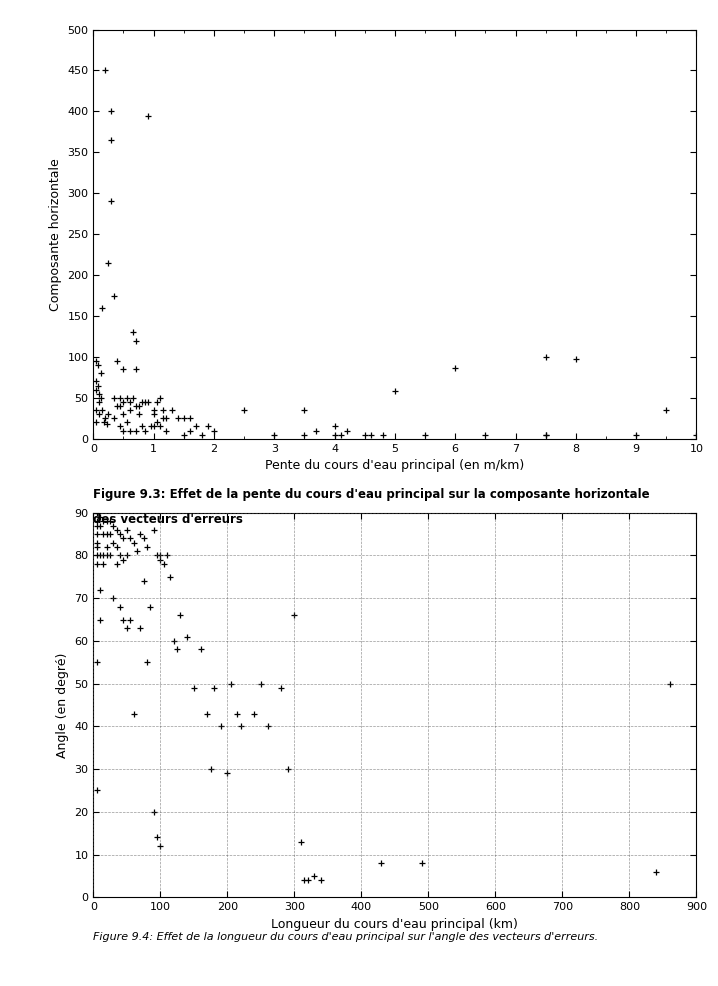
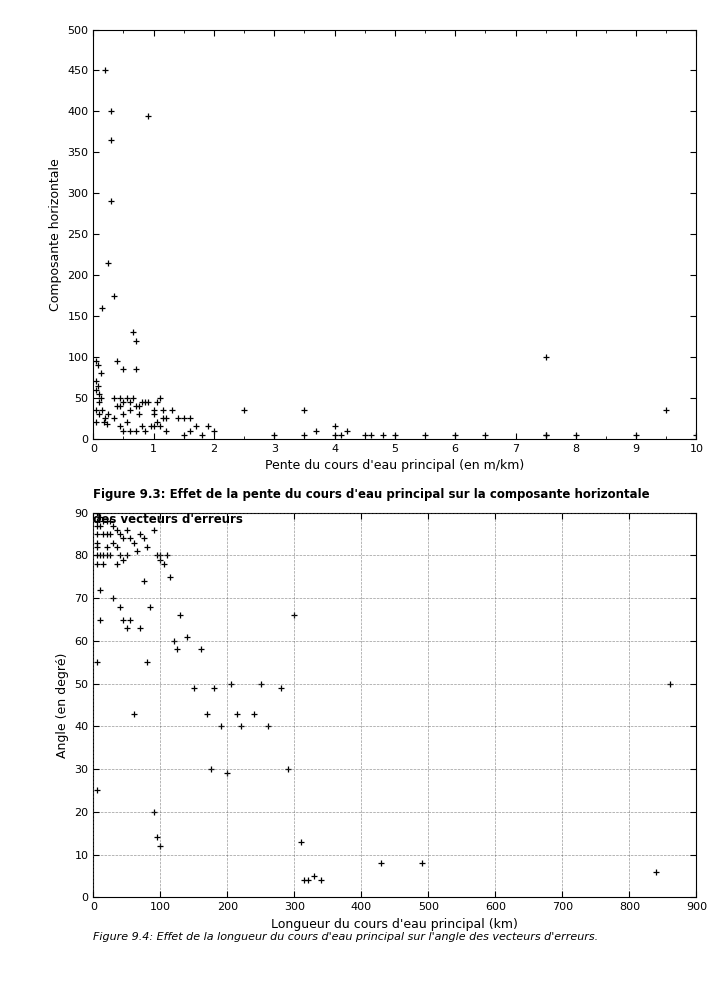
5: 58 -> 5
6: 86 -> 5
8: 98 -> 5
